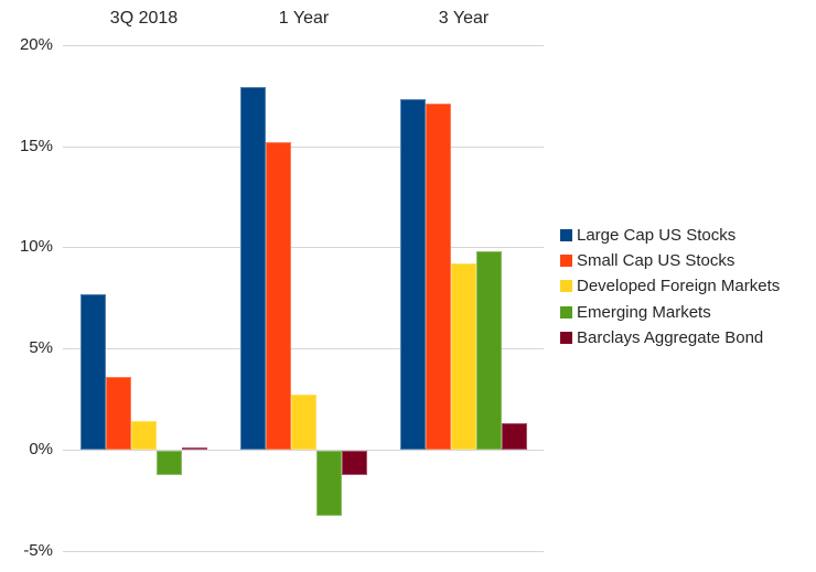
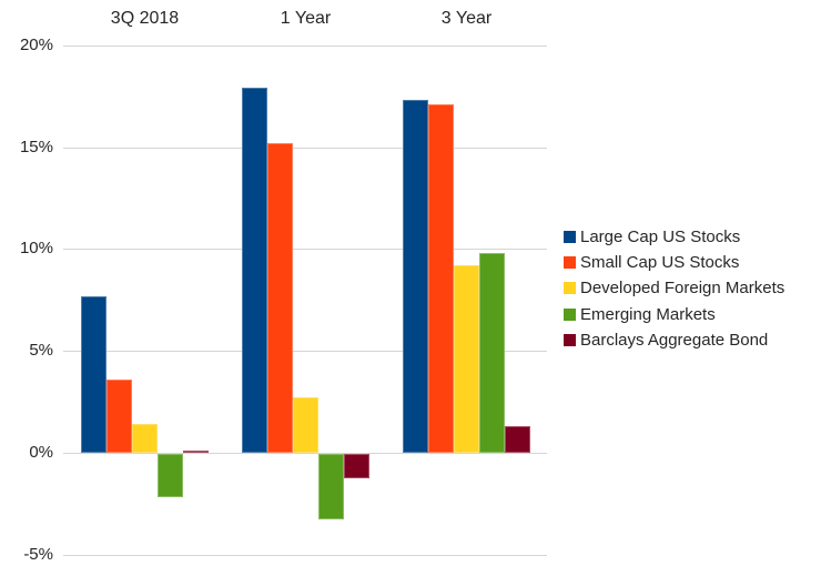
Emerging Markets/3Q 2018: -1.2% -> -2.1%
